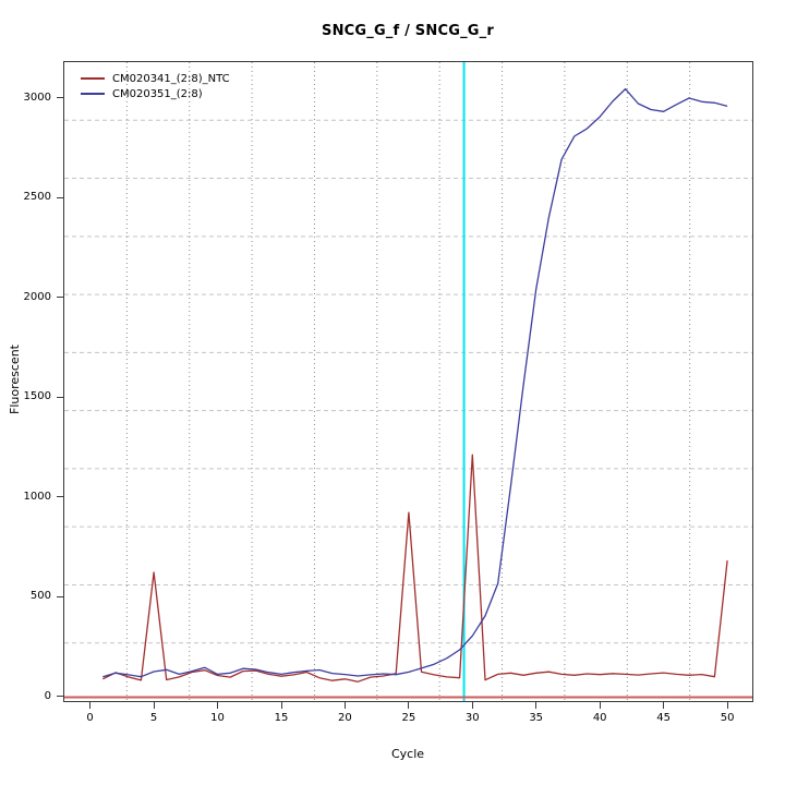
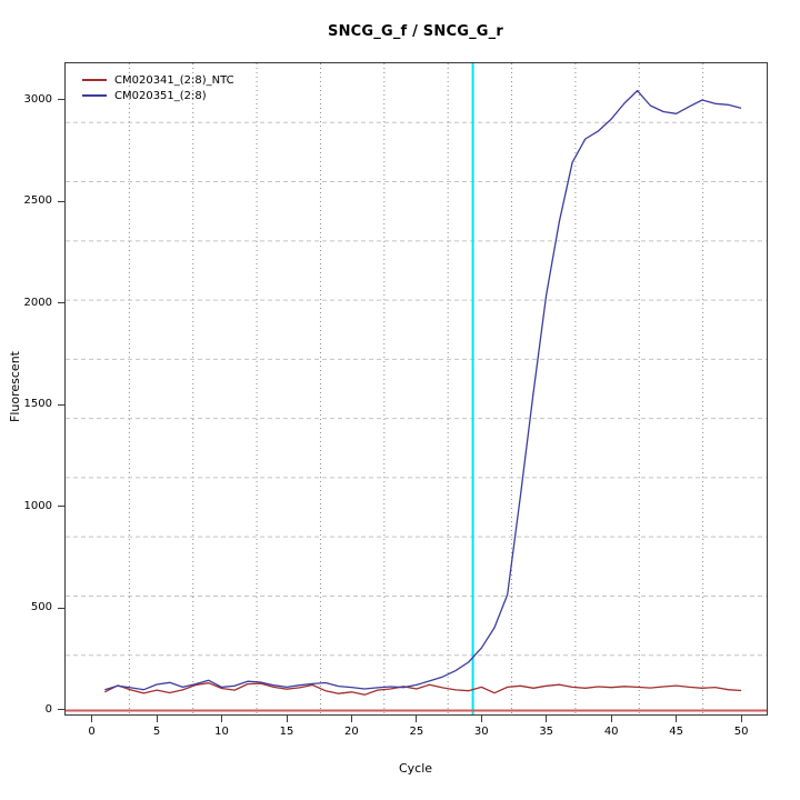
CM020341_(2:8)_NTC/5: 620 -> 100
CM020341_(2:8)_NTC/25: 920 -> 100
CM020341_(2:8)_NTC/30: 1210 -> 110
CM020341_(2:8)_NTC/50: 680 -> 90
